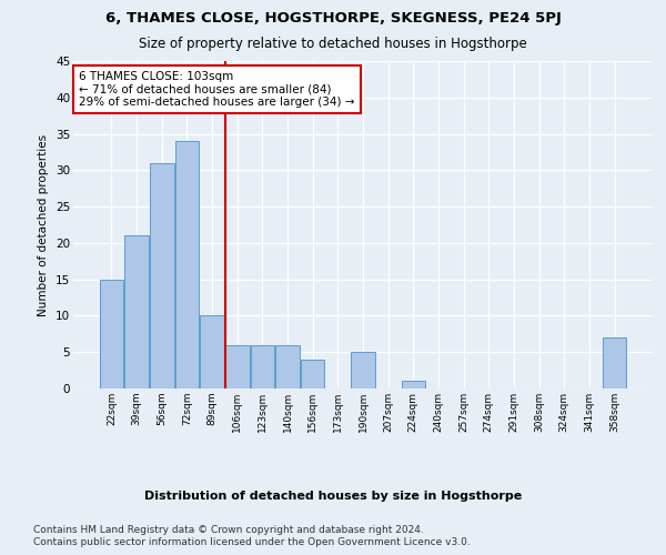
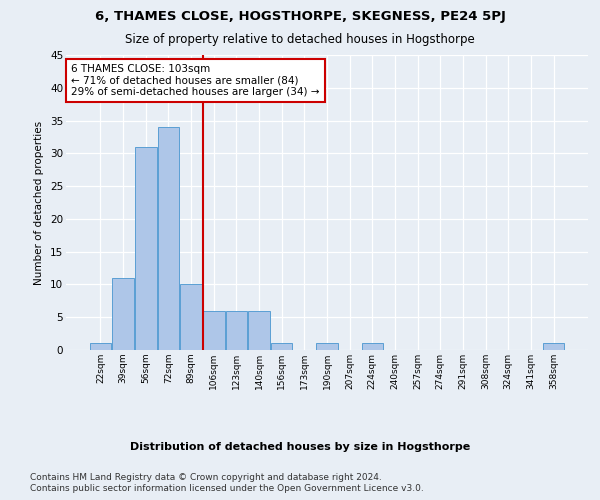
22sqm: 15 -> 1
39sqm: 21 -> 11
156sqm: 4 -> 1
190sqm: 5 -> 1
358sqm: 7 -> 1
